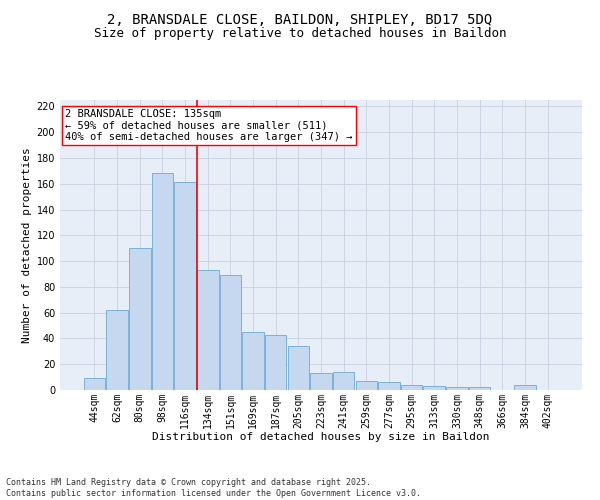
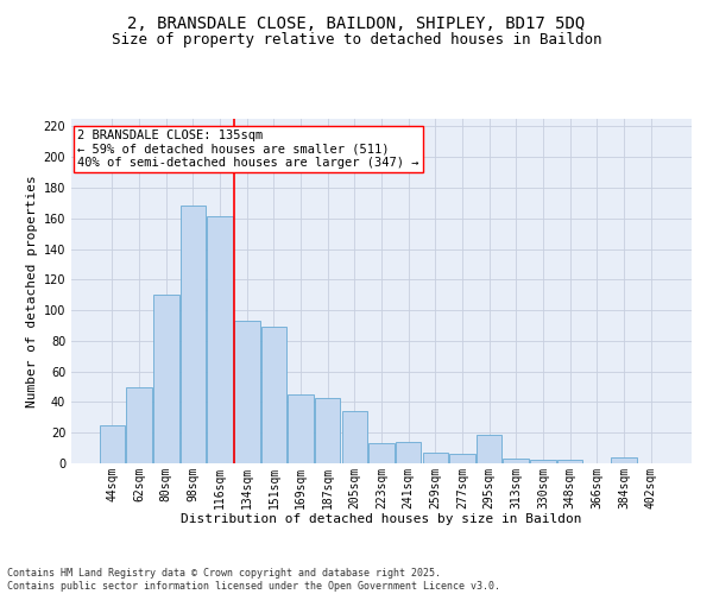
44sqm: 9 -> 25
62sqm: 62 -> 50
295sqm: 4 -> 19
